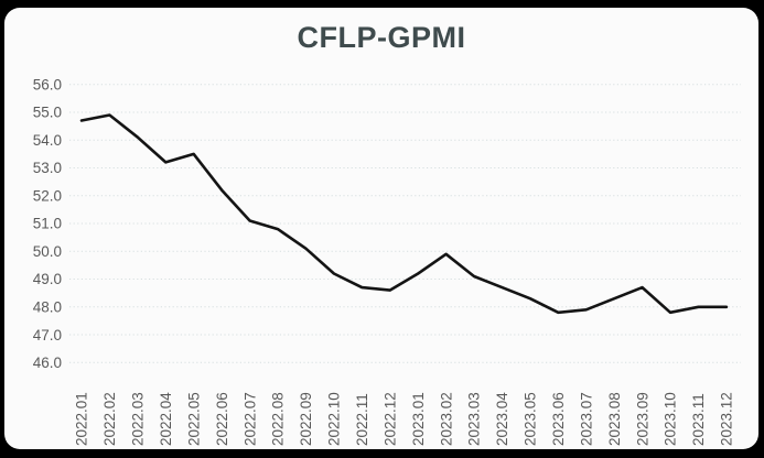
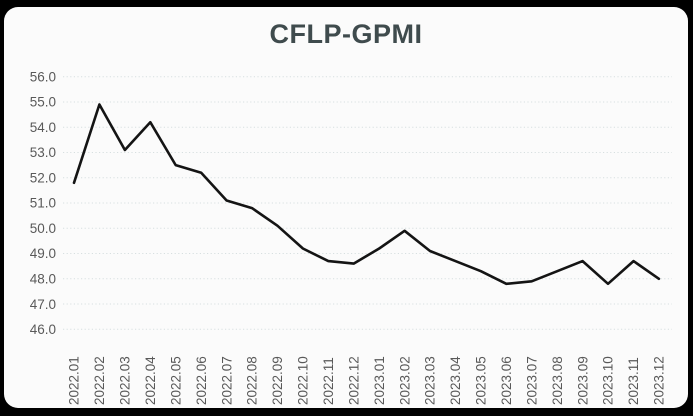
2022.01: 54.7 -> 51.8
2022.03: 54.1 -> 53.1
2022.04: 53.2 -> 54.2
2022.05: 53.5 -> 52.5
2023.11: 48.0 -> 48.7
